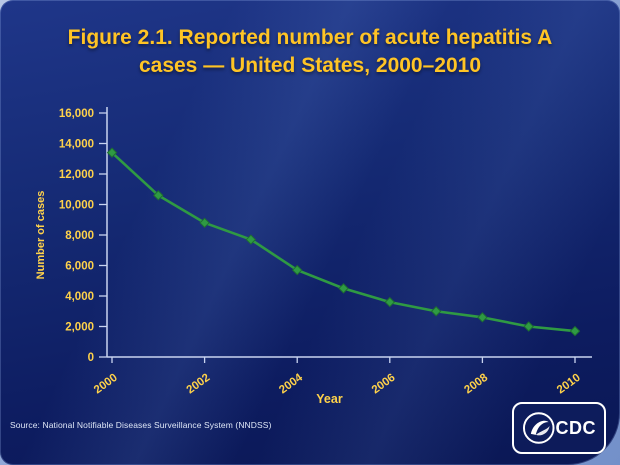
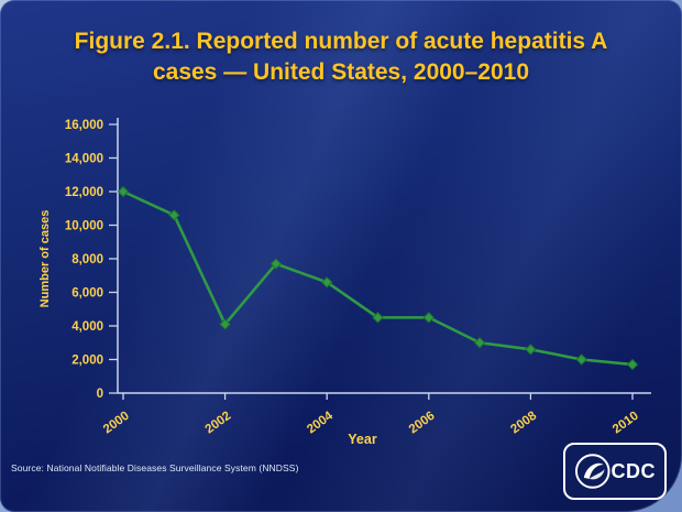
2000: 13400 -> 12000
2002: 8800 -> 4100
2004: 5700 -> 6600
2006: 3600 -> 4500
